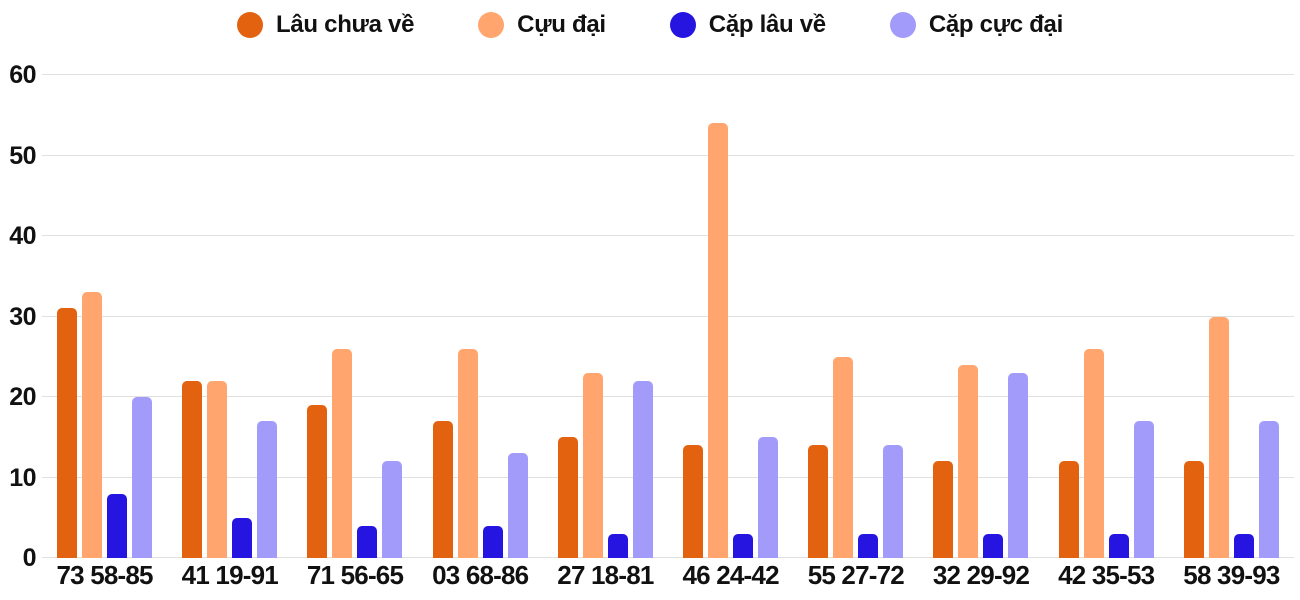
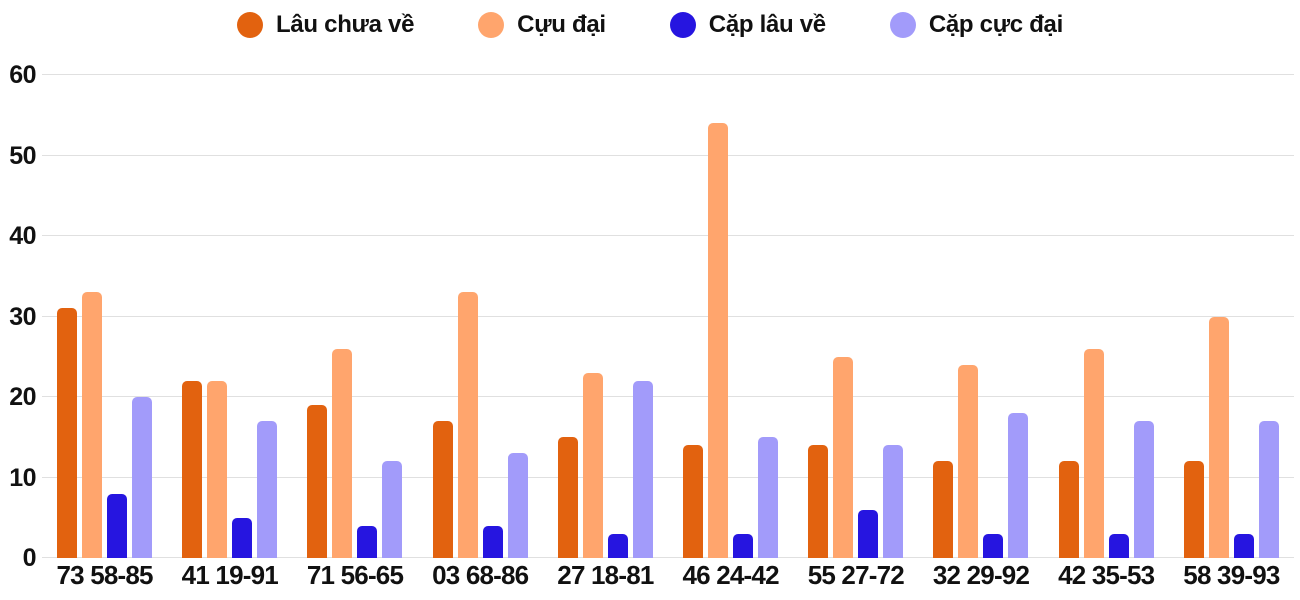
Cựu đại/03 68-86: 26 -> 33
Cặp lâu về/55 27-72: 3 -> 6
Cặp cực đại/32 29-92: 23 -> 18
